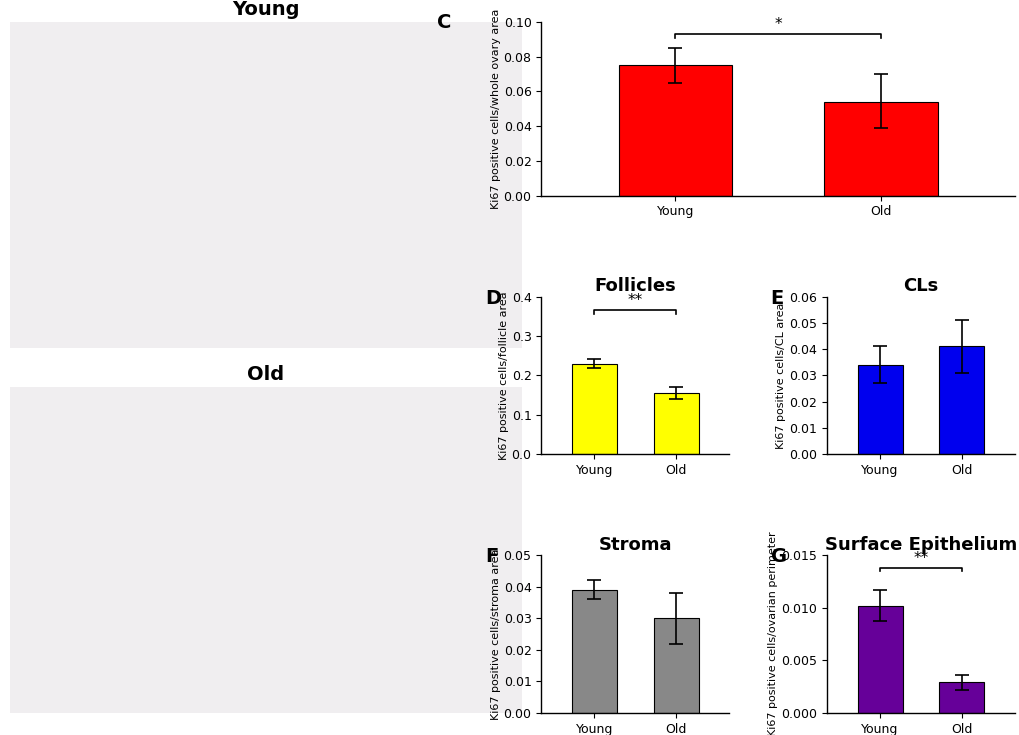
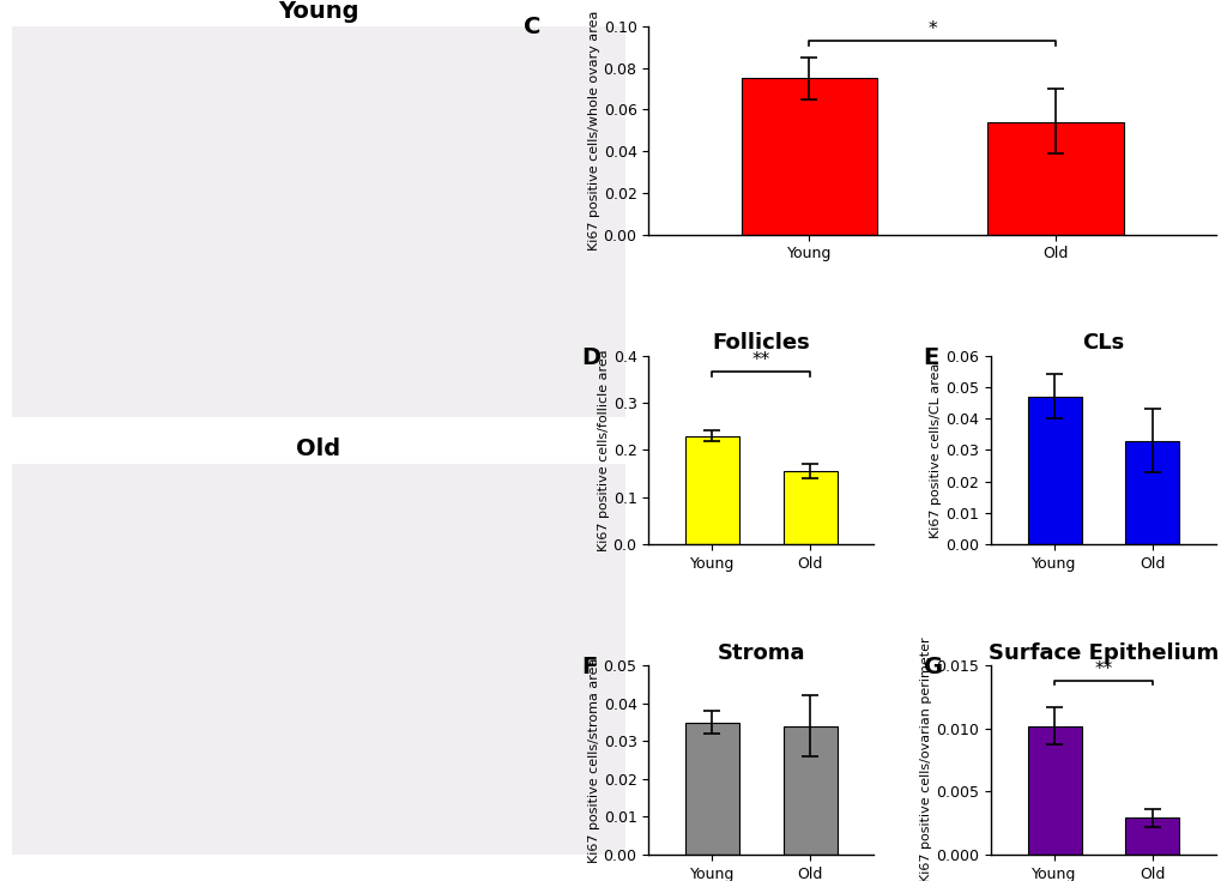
CLs/Young: 0.034 -> 0.047
CLs/Old: 0.041 -> 0.033
Stroma/Young: 0.039 -> 0.035
Stroma/Old: 0.030 -> 0.034
